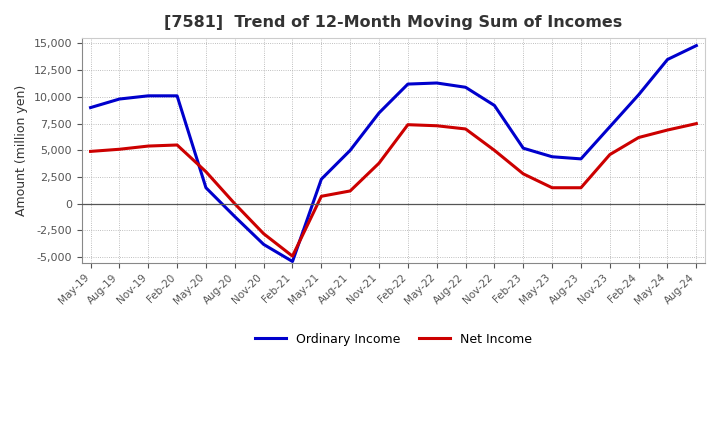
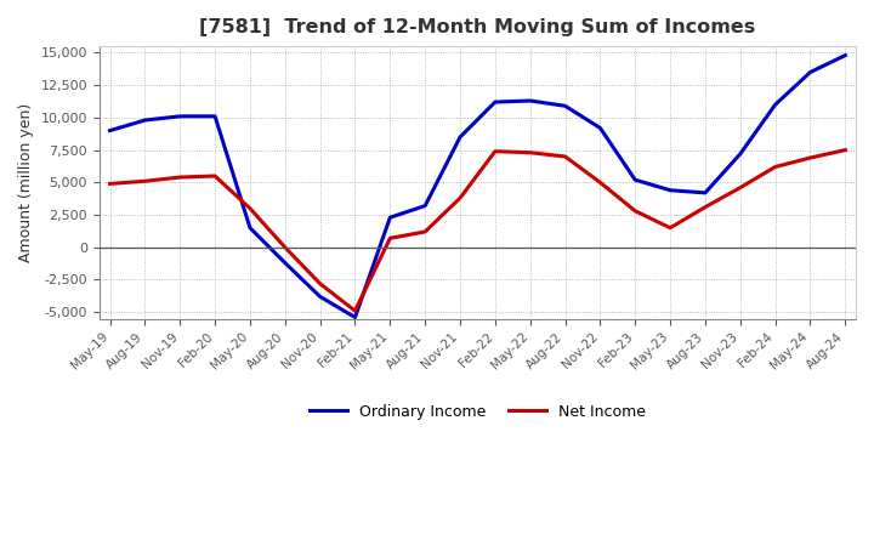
Ordinary Income/Aug-21: 5,000 -> 3,200
Net Income/Aug-23: 1,500 -> 3,100
Ordinary Income/Feb-24: 10,200 -> 11,000
